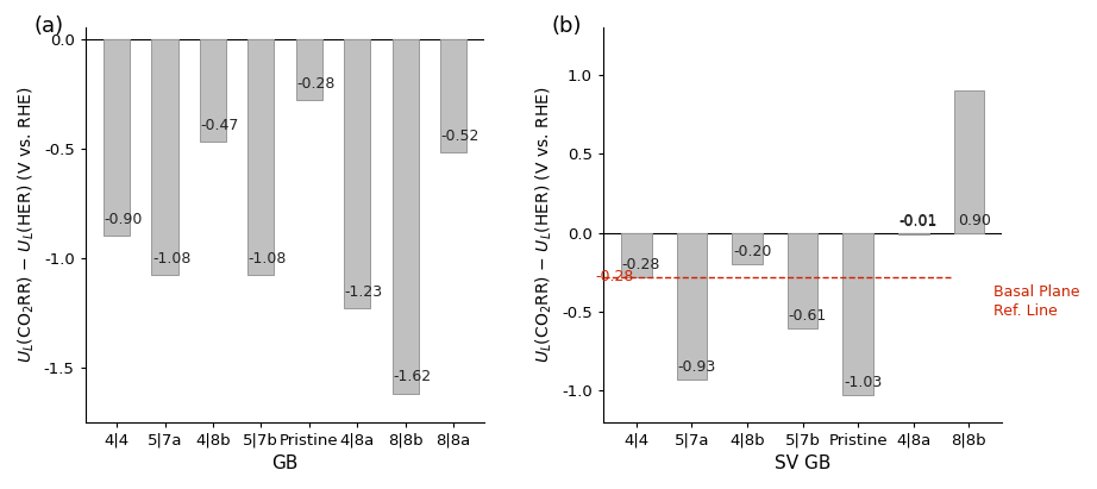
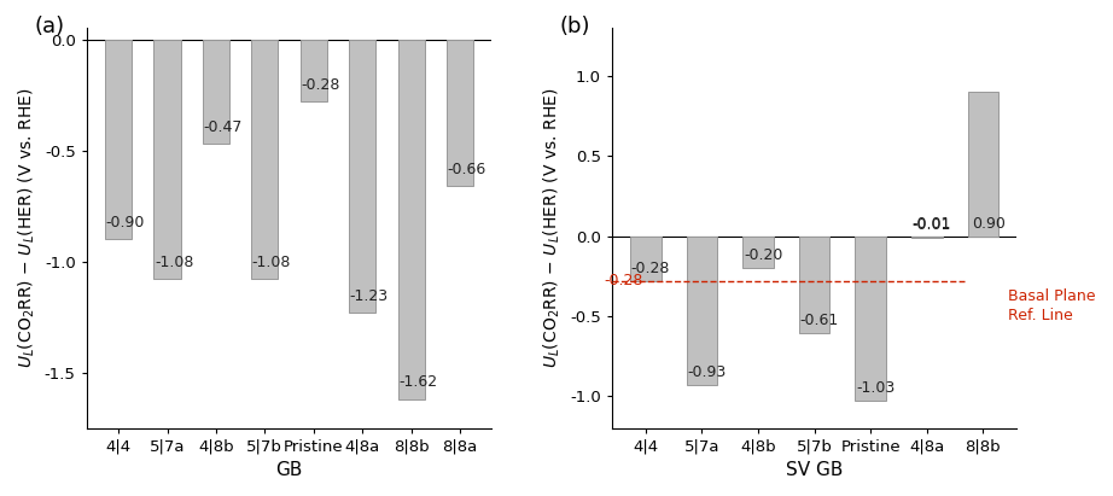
8|8a: -0.52 -> -0.66
